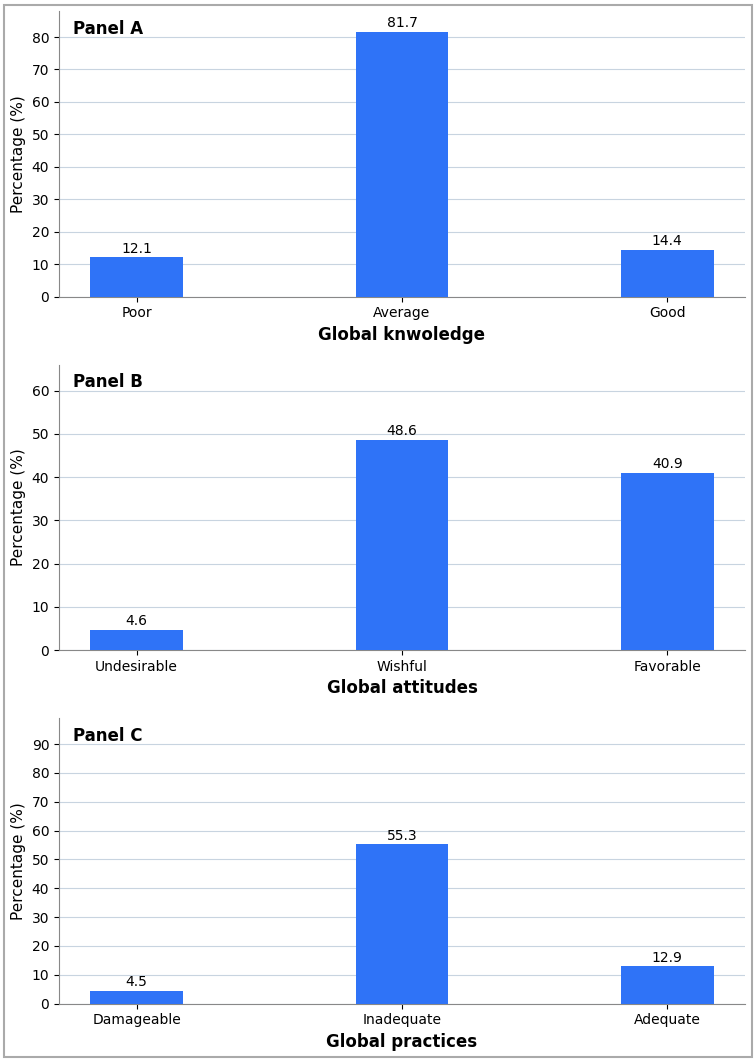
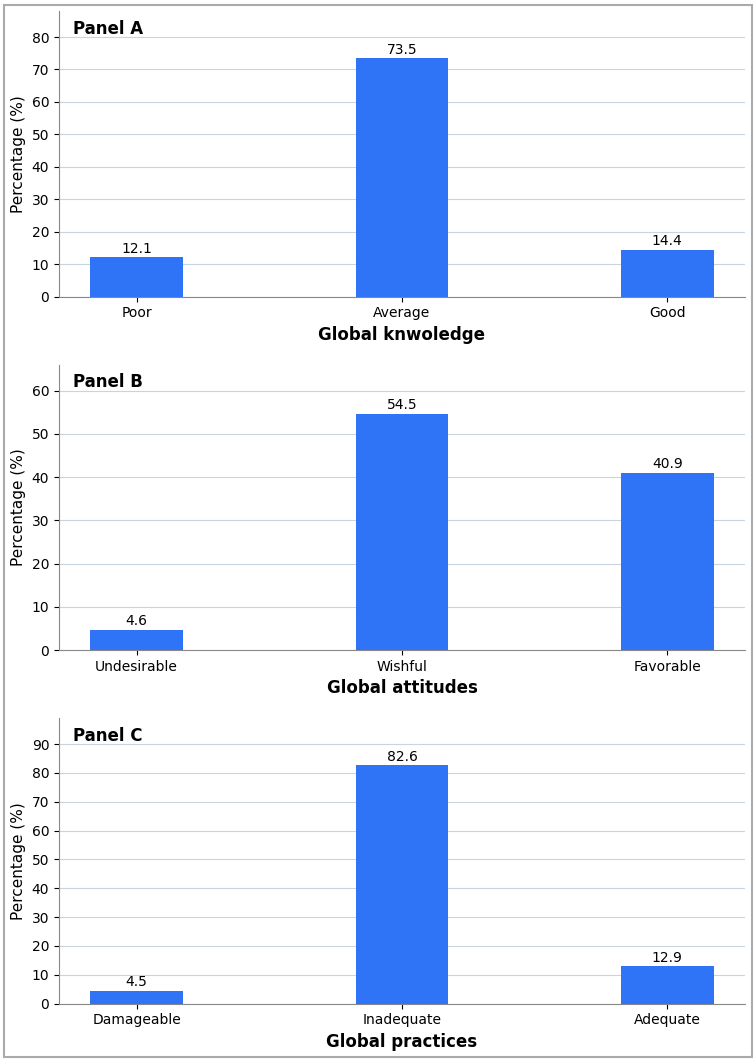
Average: 81.7 -> 73.5
Wishful: 48.6 -> 54.5
Inadequate: 55.3 -> 82.6
